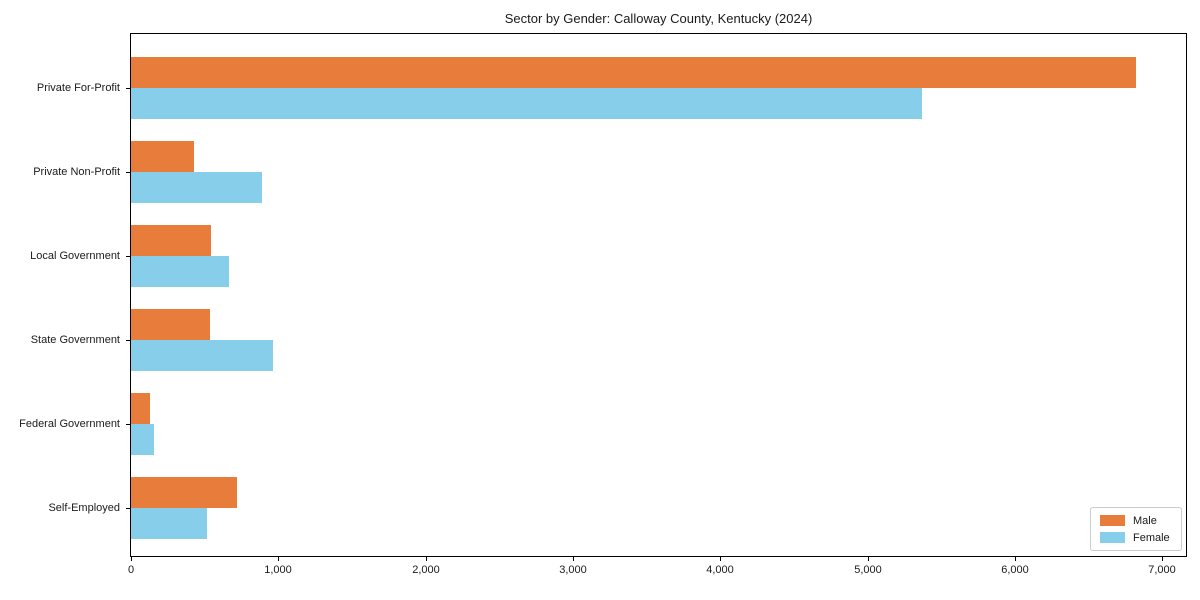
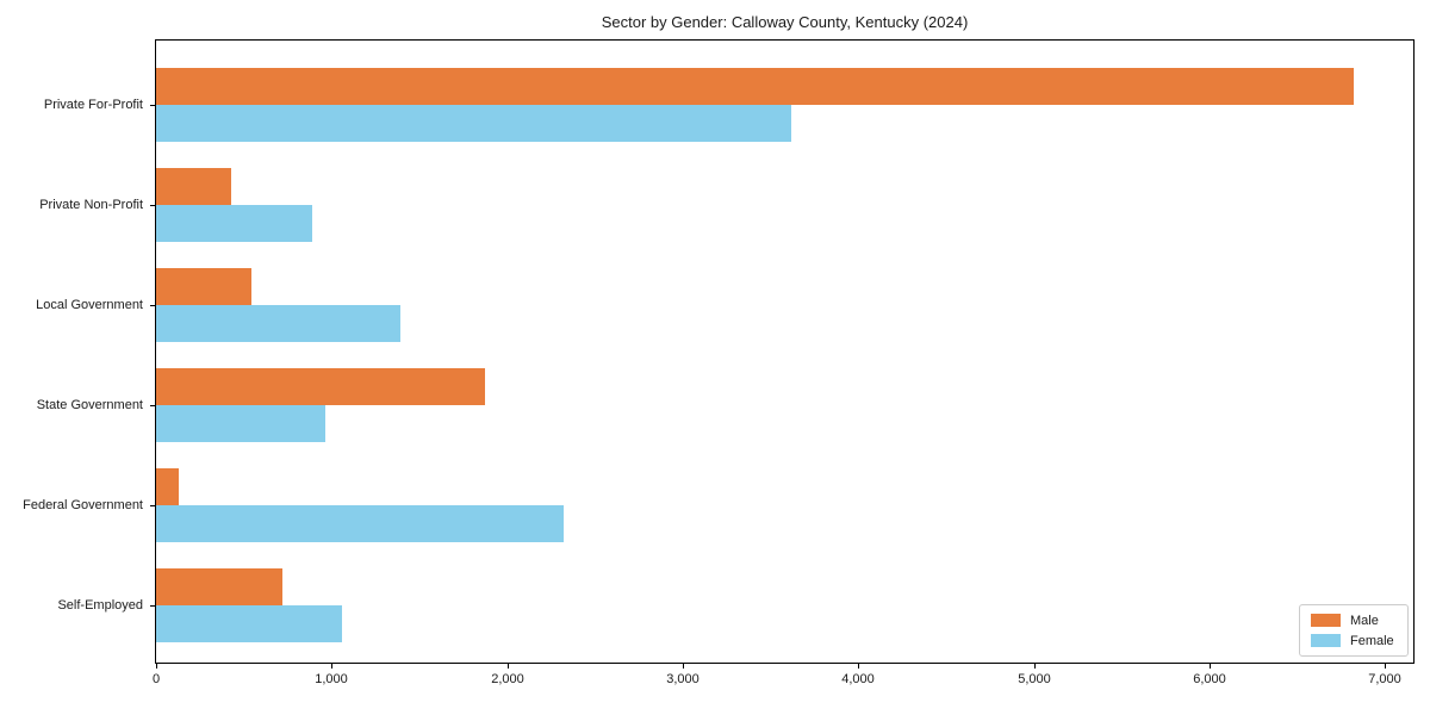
Female/Private For-Profit: 5370 -> 3620
Female/Local Government: 660 -> 1390
Male/State Government: 540 -> 1870
Female/Federal Government: 160 -> 2320
Female/Self-Employed: 520 -> 1060
